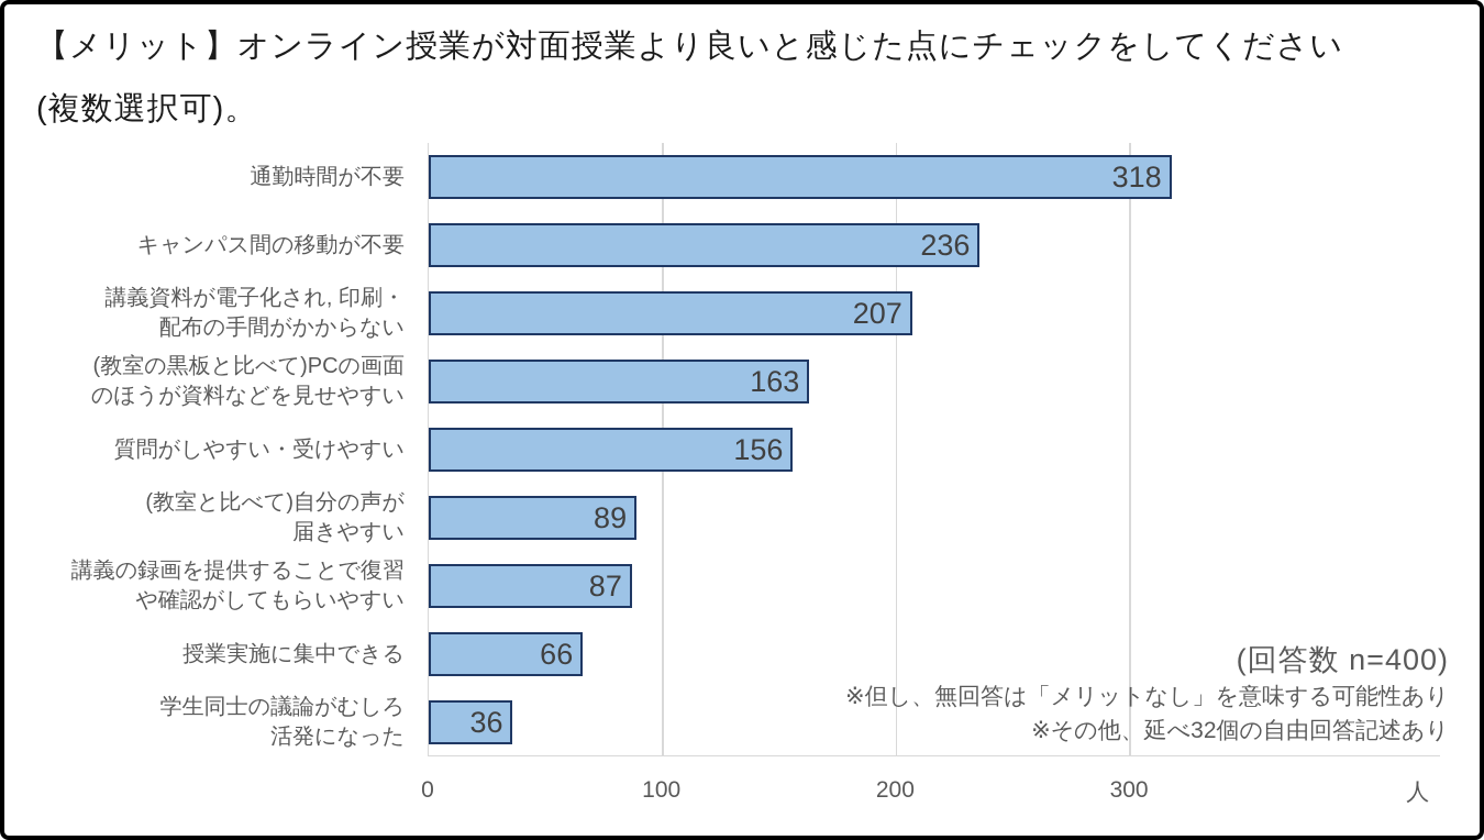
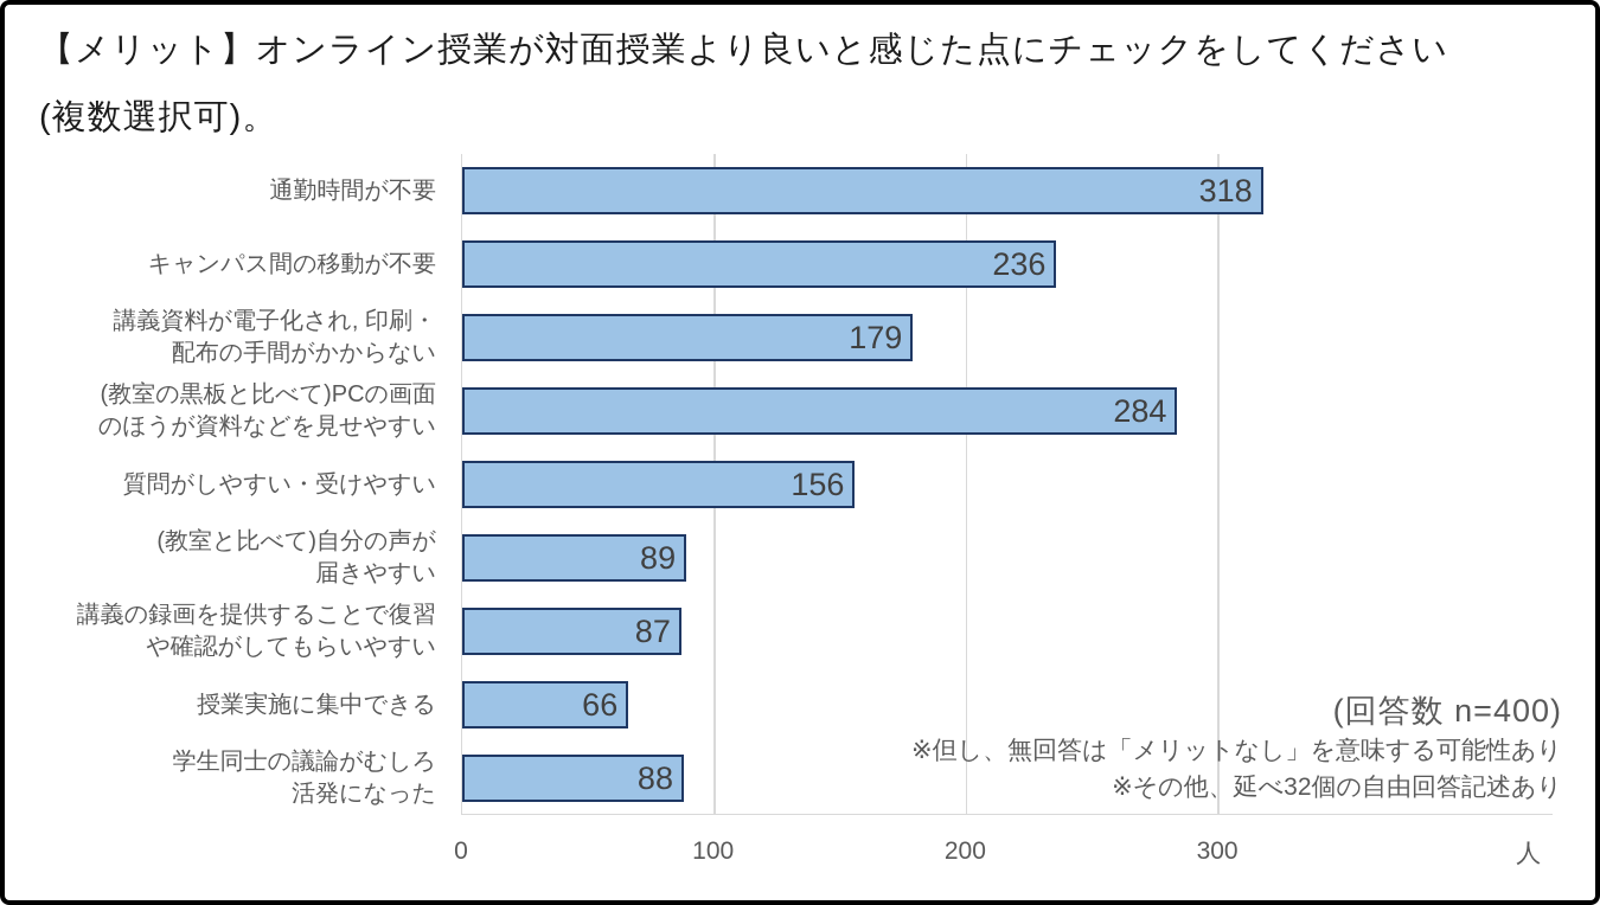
講義資料が電子化され, 印刷・ 配布の手間がかからない: 207 -> 179
(教室の黒板と比べて)PCの画面 のほうが資料などを見せやすい: 163 -> 284
学生同士の議論がむしろ 活発になった: 36 -> 88
